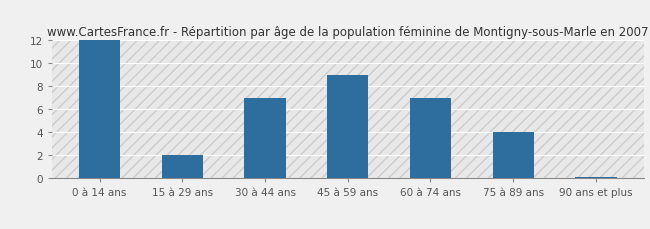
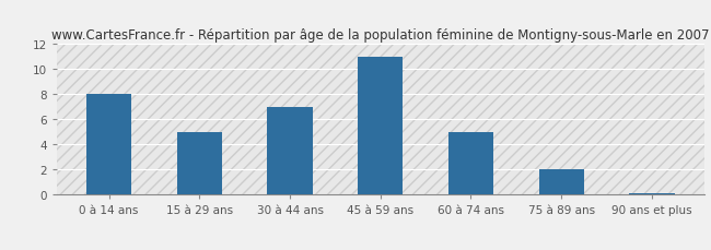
0 à 14 ans: 12.0 -> 8.0
15 à 29 ans: 2.0 -> 5.0
45 à 59 ans: 9.0 -> 11.0
60 à 74 ans: 7.0 -> 5.0
75 à 89 ans: 4.0 -> 2.0
